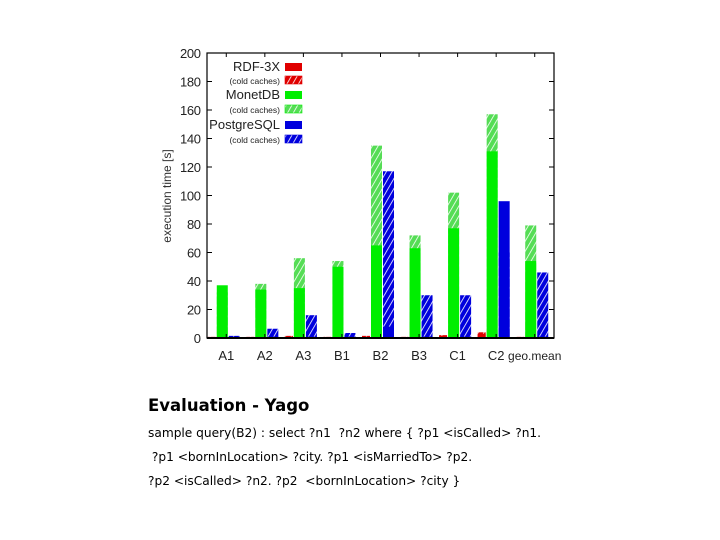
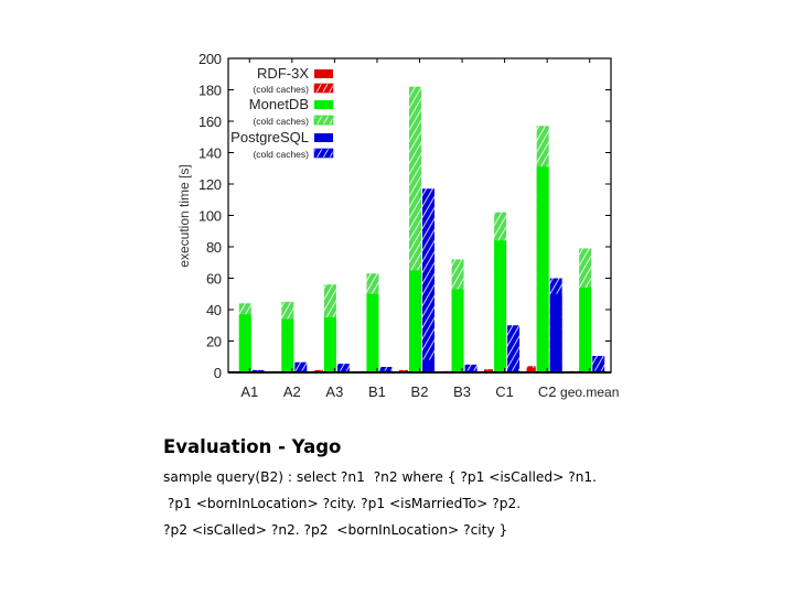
MonetDB (cold caches)/A1: 32 -> 44
MonetDB (cold caches)/A2: 38 -> 45
PostgreSQL (cold caches)/A3: 16 -> 6
MonetDB (cold caches)/B1: 54 -> 63
MonetDB (cold caches)/B2: 135 -> 182
MonetDB/B3: 63 -> 53
PostgreSQL (cold caches)/B3: 30 -> 5
MonetDB/C1: 77 -> 84
PostgreSQL/C2: 96 -> 50
PostgreSQL (cold caches)/geo.mean: 46 -> 10
